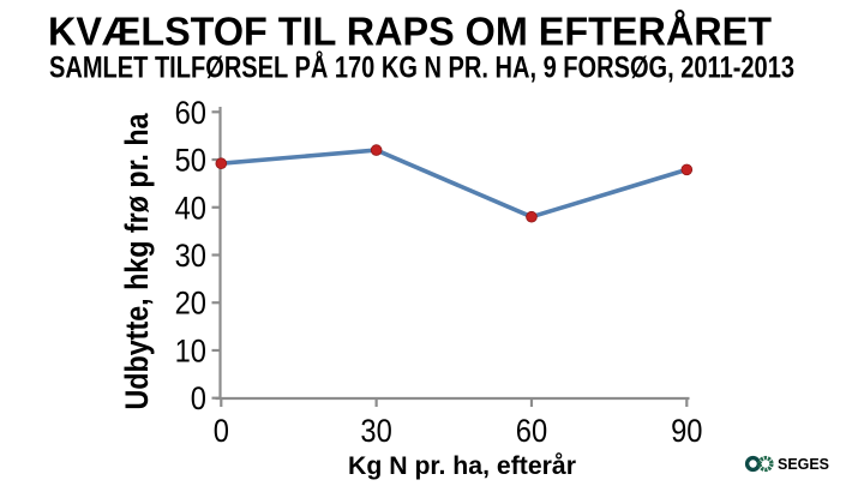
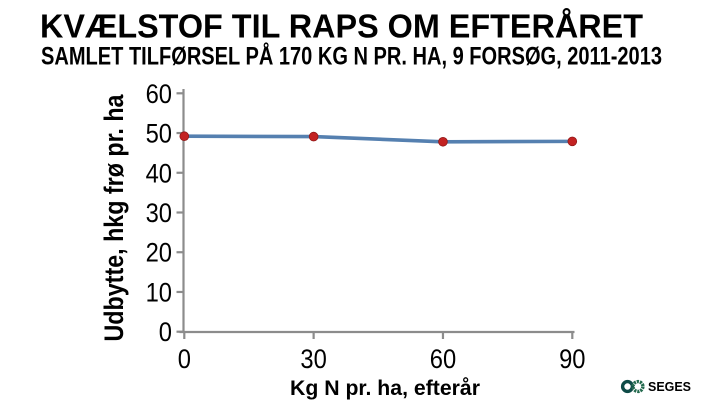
30: 52 -> 49
60: 38 -> 48
